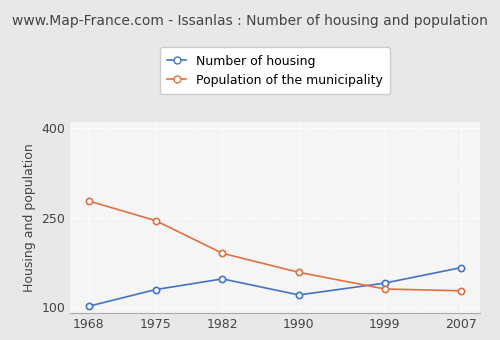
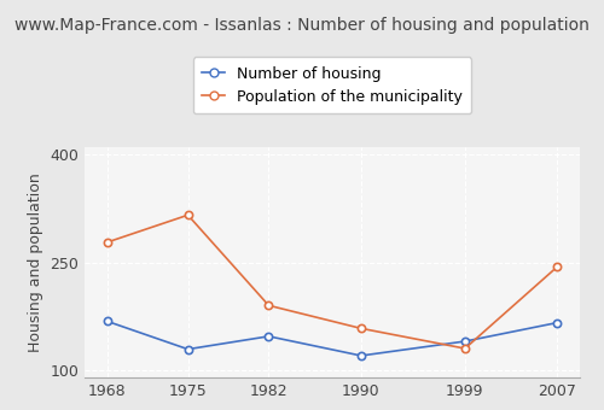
Number of housing/1968: 101 -> 168
Population of the municipality/1975: 245 -> 316
Population of the municipality/2007: 127 -> 244
